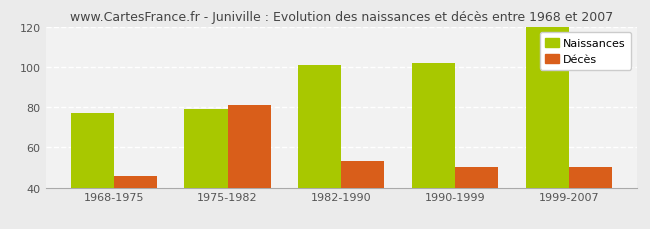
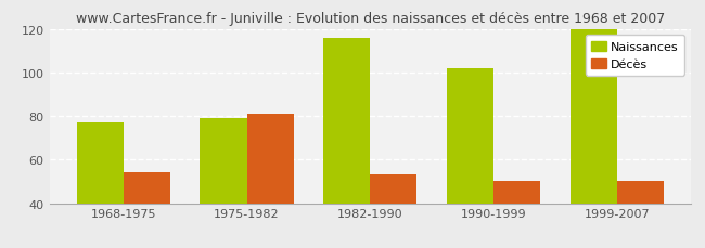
Décès/1968-1975: 46 -> 54
Naissances/1982-1990: 101 -> 116
